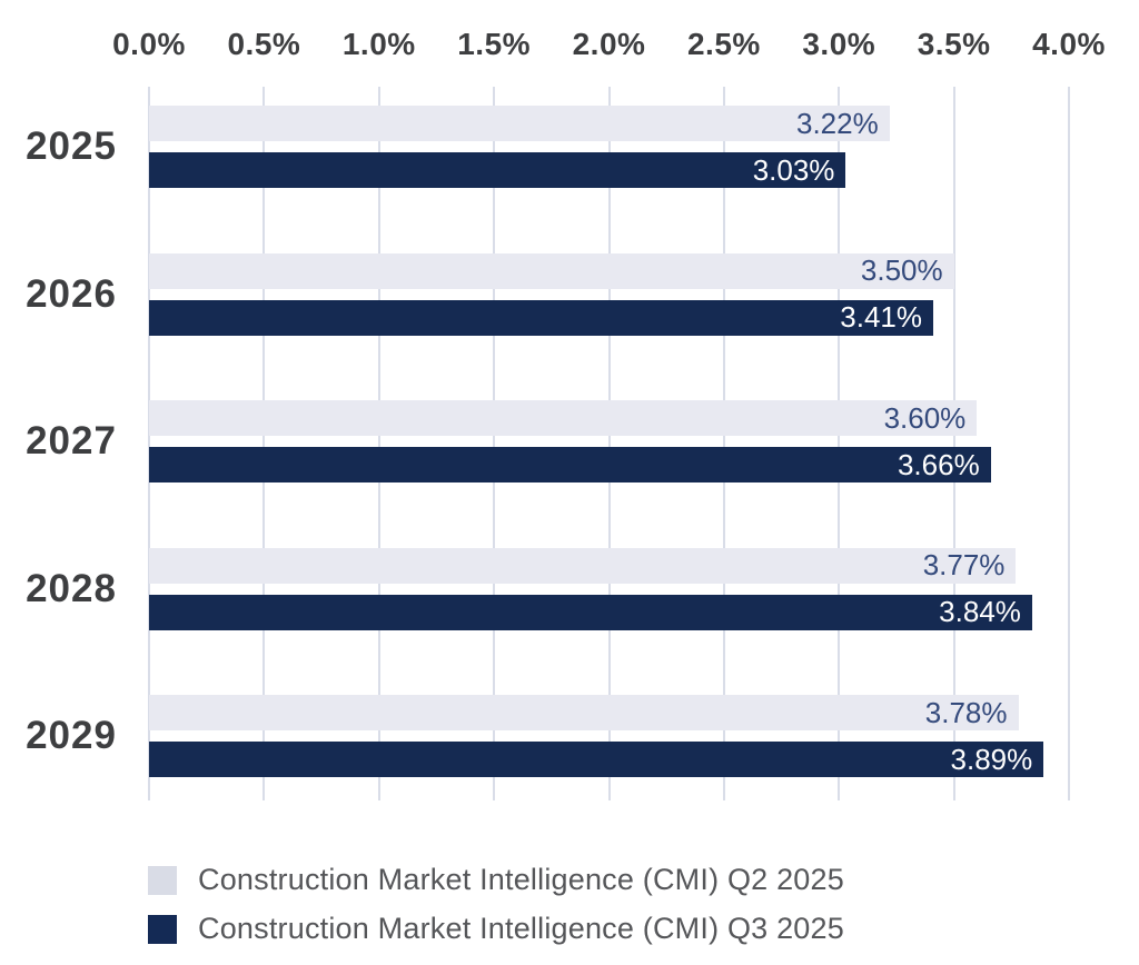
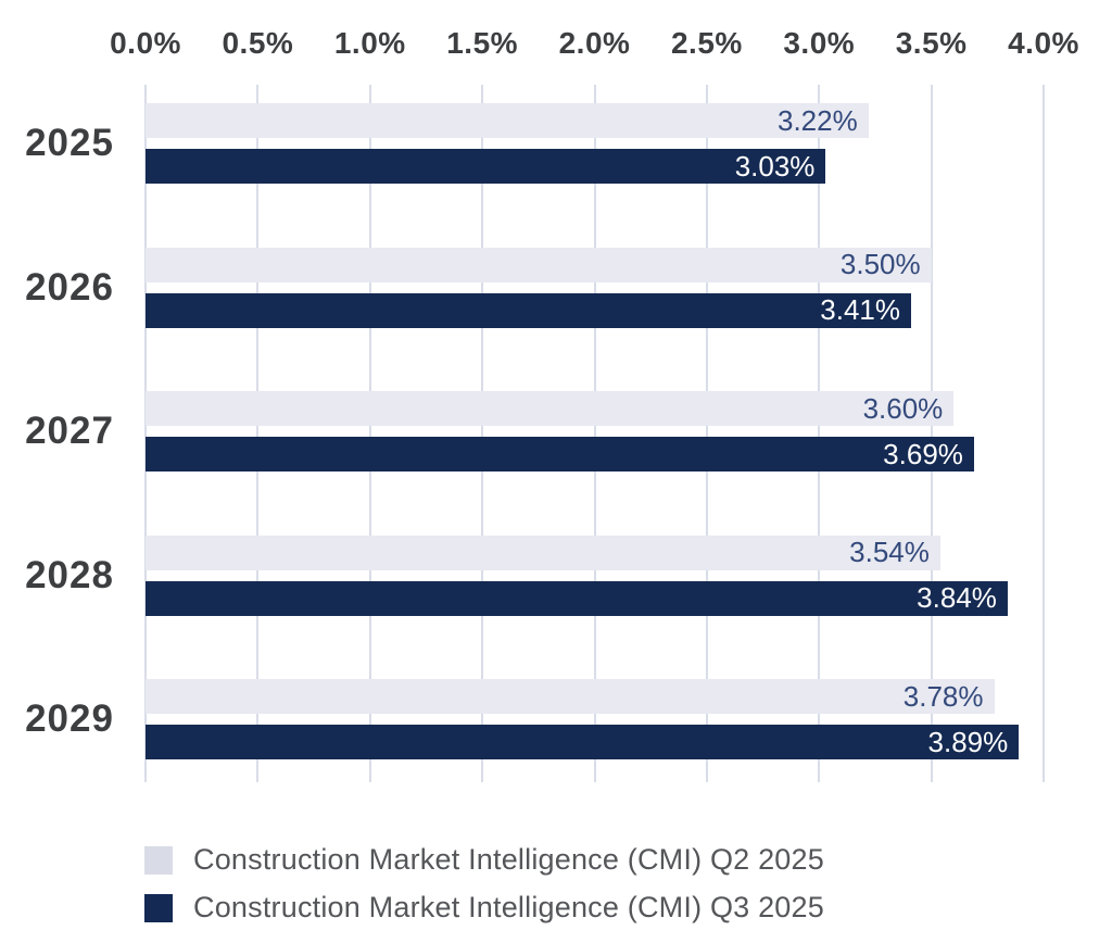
Construction Market Intelligence (CMI) Q3 2025/2027: 3.66% -> 3.69%
Construction Market Intelligence (CMI) Q2 2025/2028: 3.77% -> 3.54%
